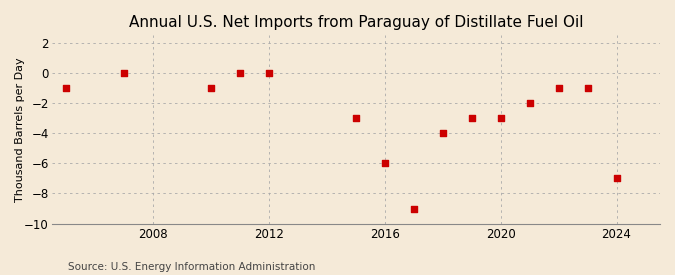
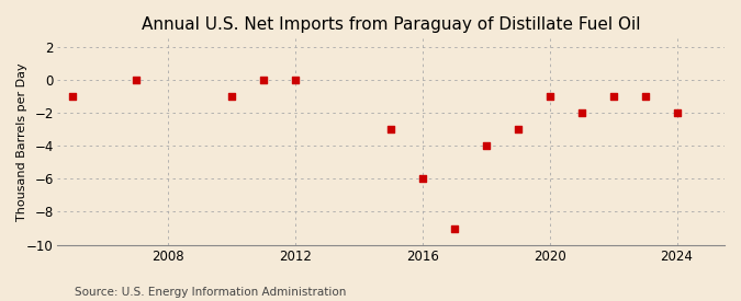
2020: -3 -> -1
2024: -7 -> -2
